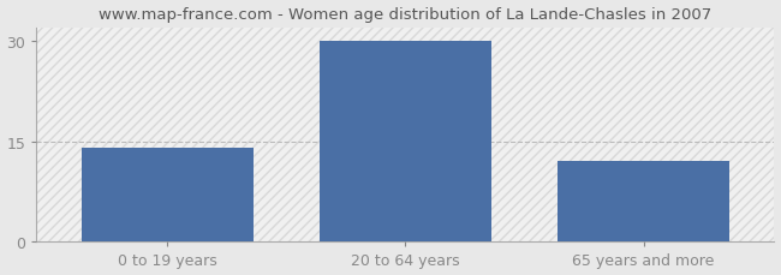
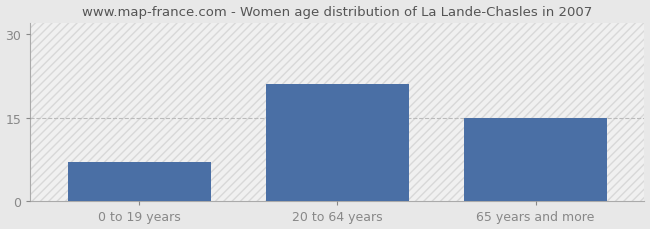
0 to 19 years: 14 -> 7
20 to 64 years: 30 -> 21
65 years and more: 12 -> 15
